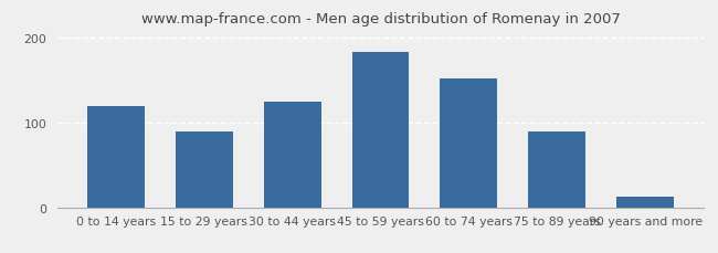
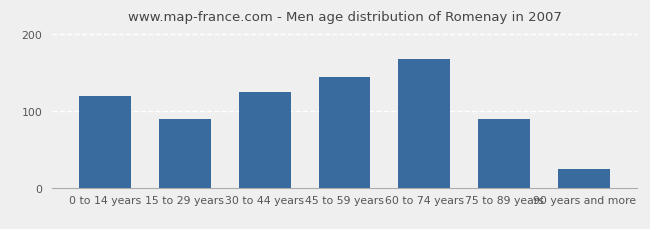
45 to 59 years: 183 -> 144
60 to 74 years: 152 -> 168
90 years and more: 12 -> 24
